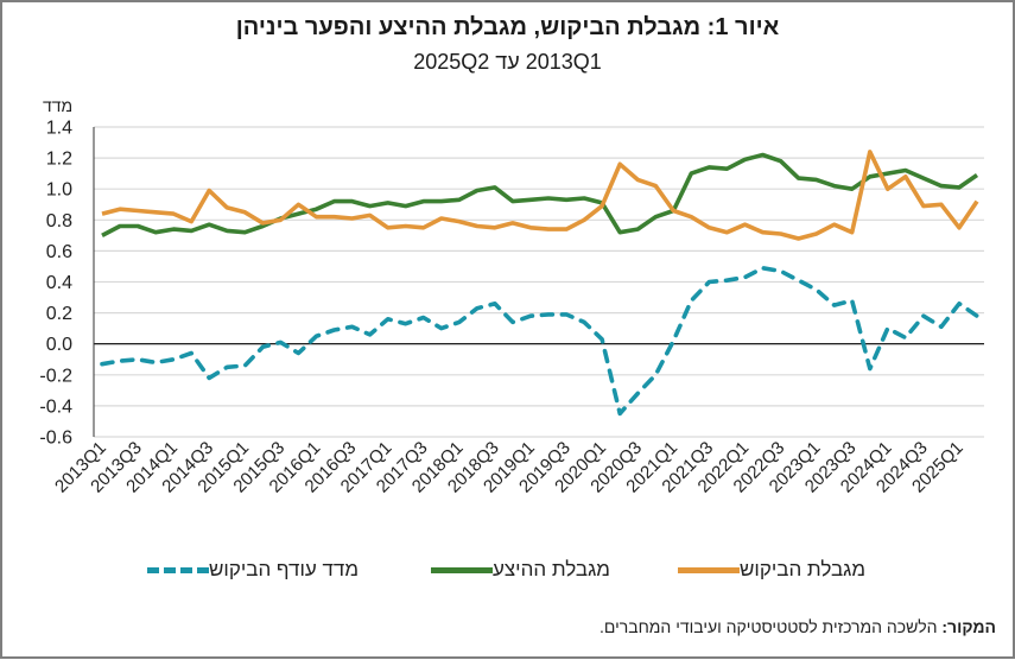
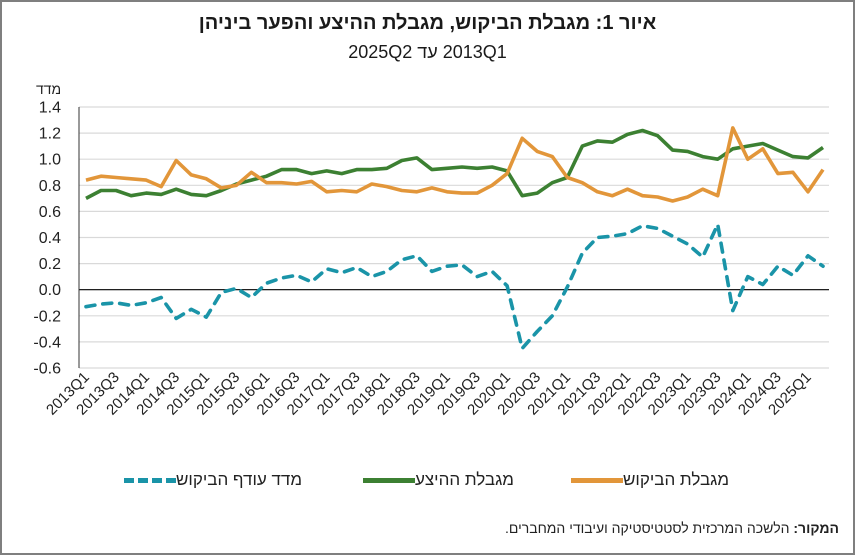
מדד עודף הביקוש/2015Q1: -0.14 -> -0.21
מדד עודף הביקוש/2019Q3: 0.19 -> 0.10
מדד עודף הביקוש/2023Q3: 0.28 -> 0.50
